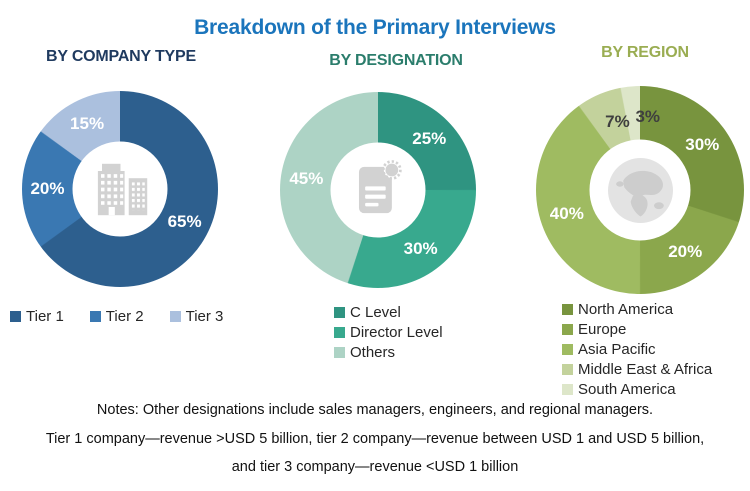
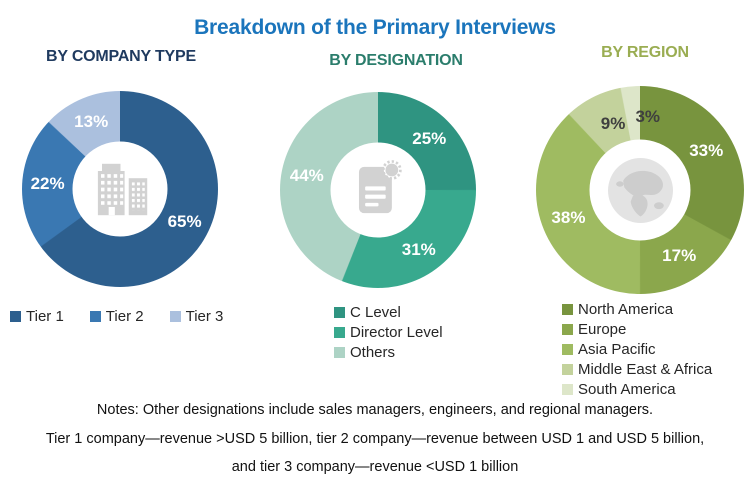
BY COMPANY TYPE/Tier 2: 20% -> 22%
BY COMPANY TYPE/Tier 3: 15% -> 13%
BY DESIGNATION/Director Level: 30% -> 31%
BY DESIGNATION/Others: 45% -> 44%
BY REGION/North America: 30% -> 33%
BY REGION/Europe: 20% -> 17%
BY REGION/Asia Pacific: 40% -> 38%
BY REGION/Middle East & Africa: 7% -> 9%
